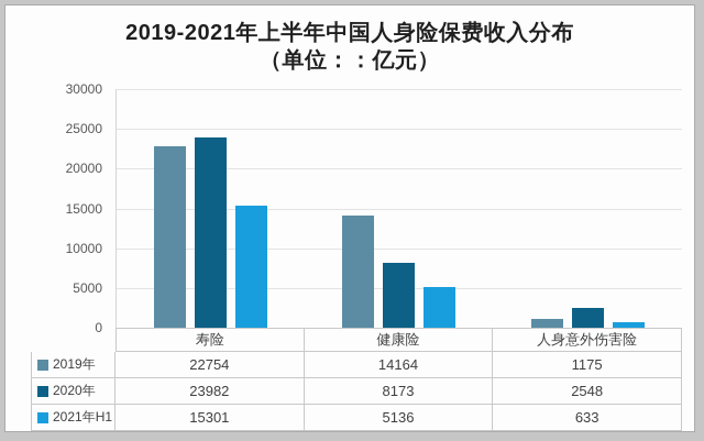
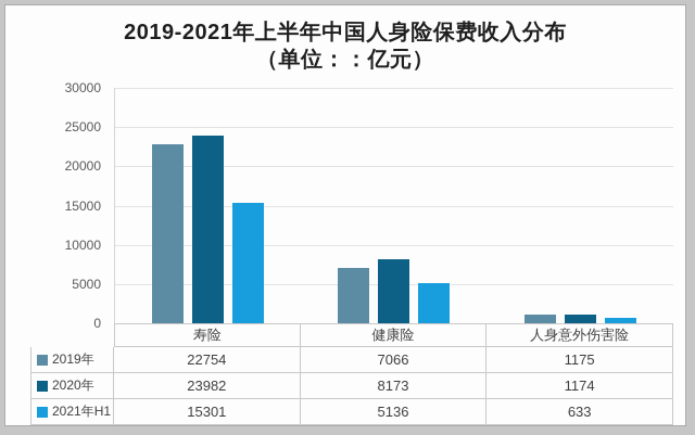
2019年/健康险: 14164 -> 7066
2020年/人身意外伤害险: 2548 -> 1174
